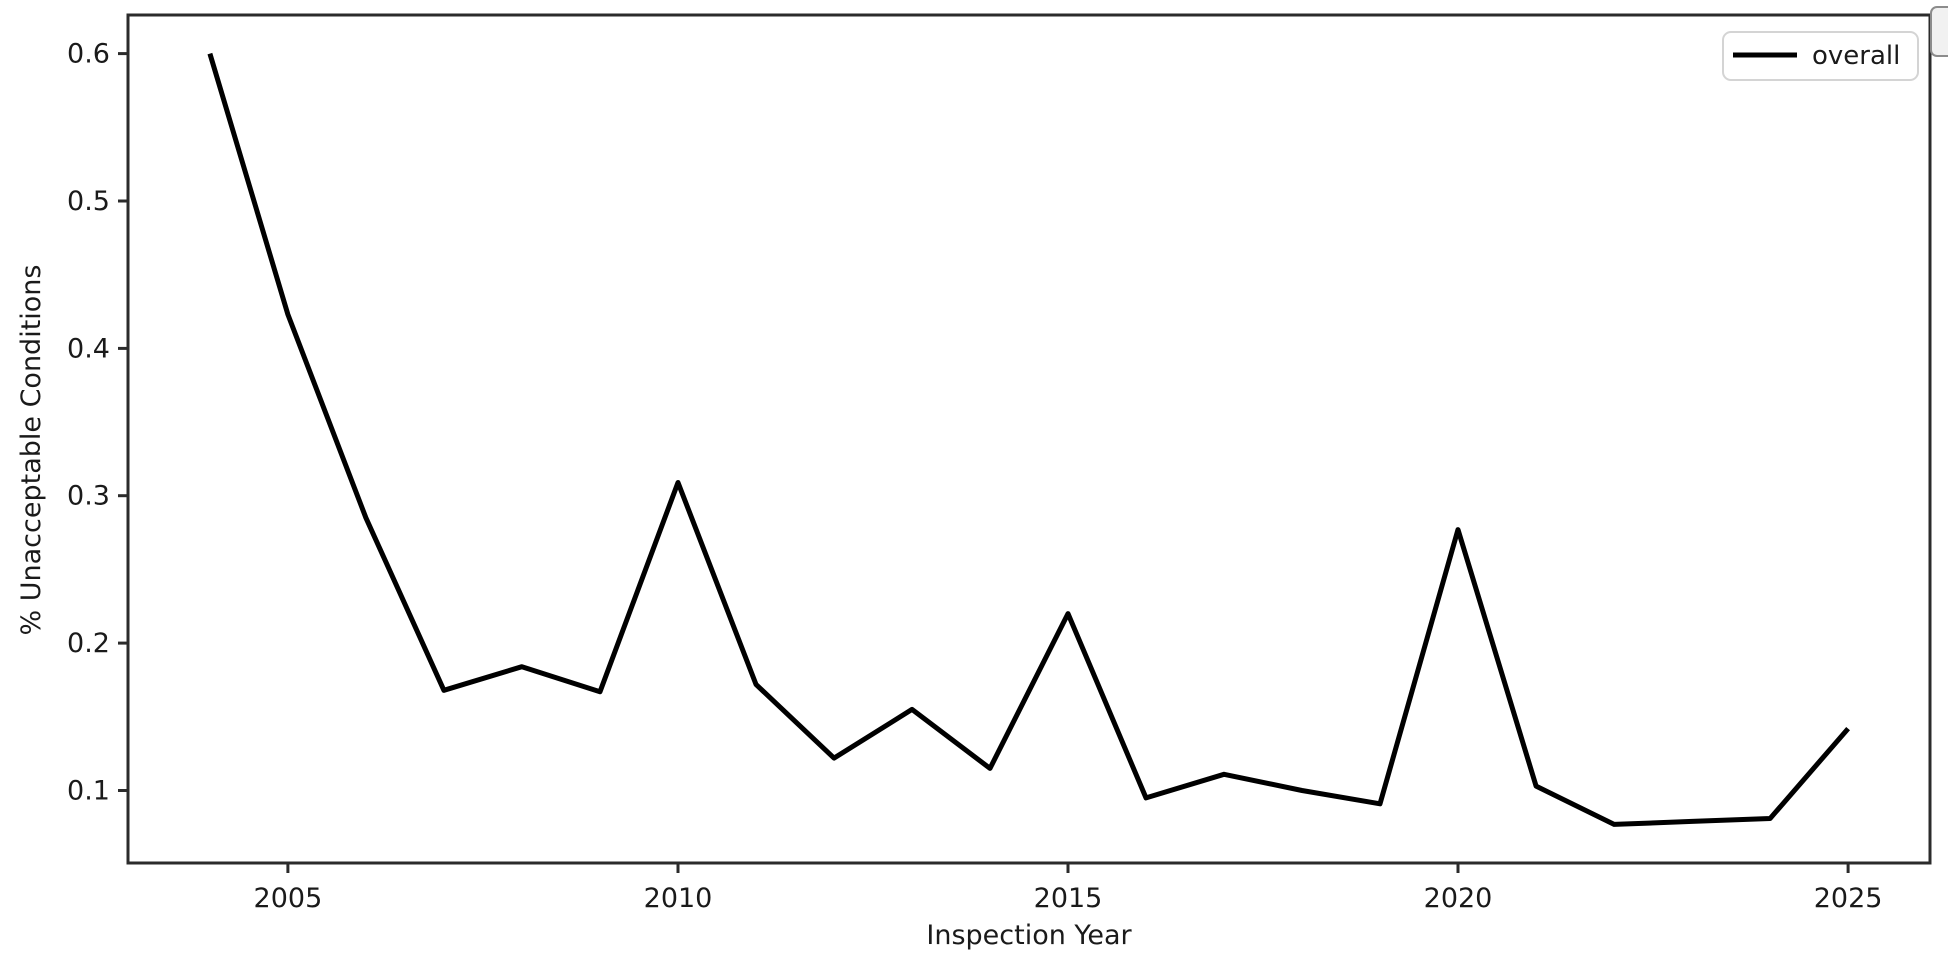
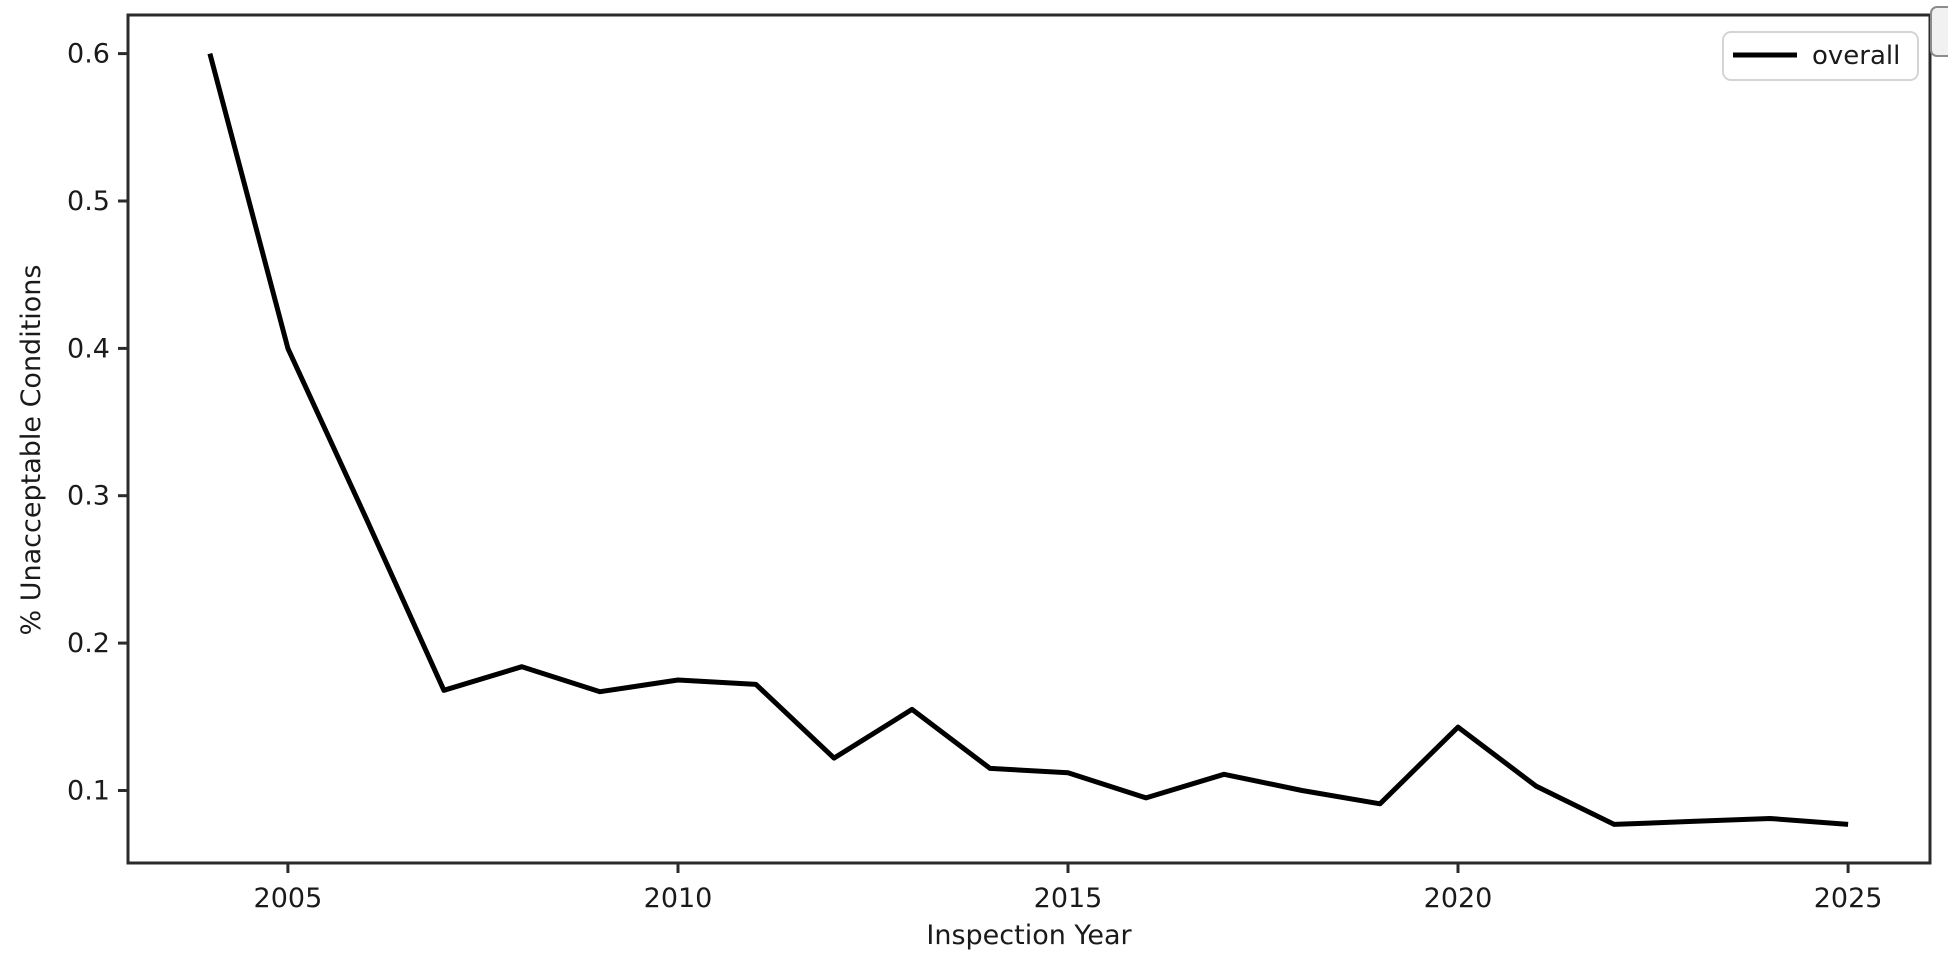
2005: 0.423 -> 0.400
2010: 0.309 -> 0.175
2015: 0.220 -> 0.112
2020: 0.277 -> 0.143
2025: 0.142 -> 0.077
